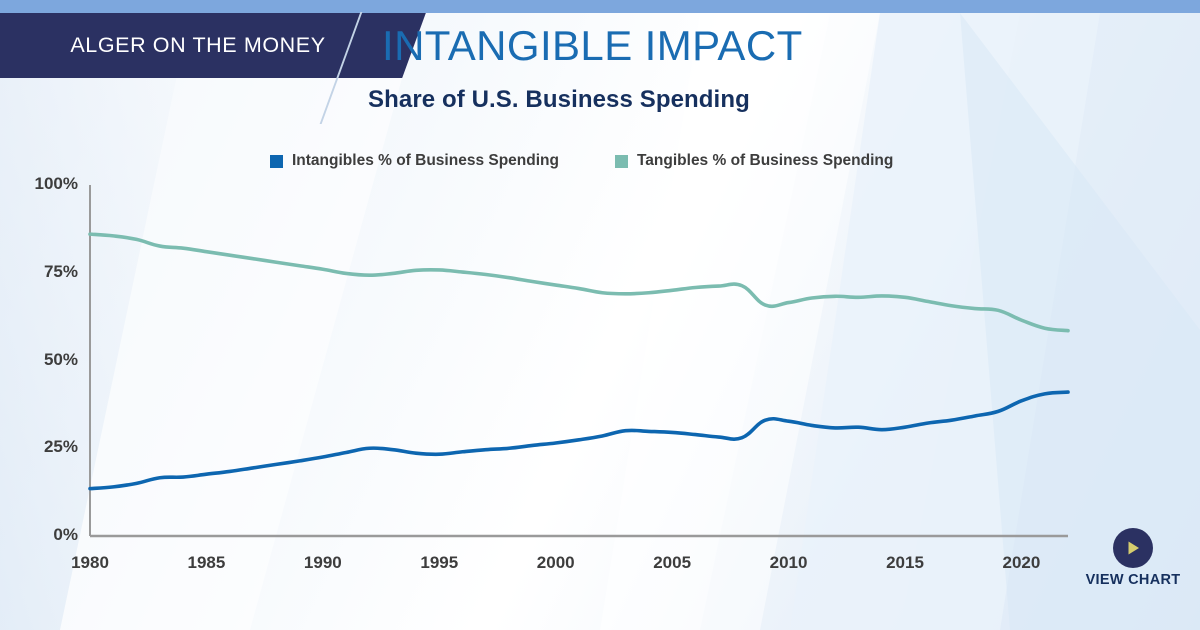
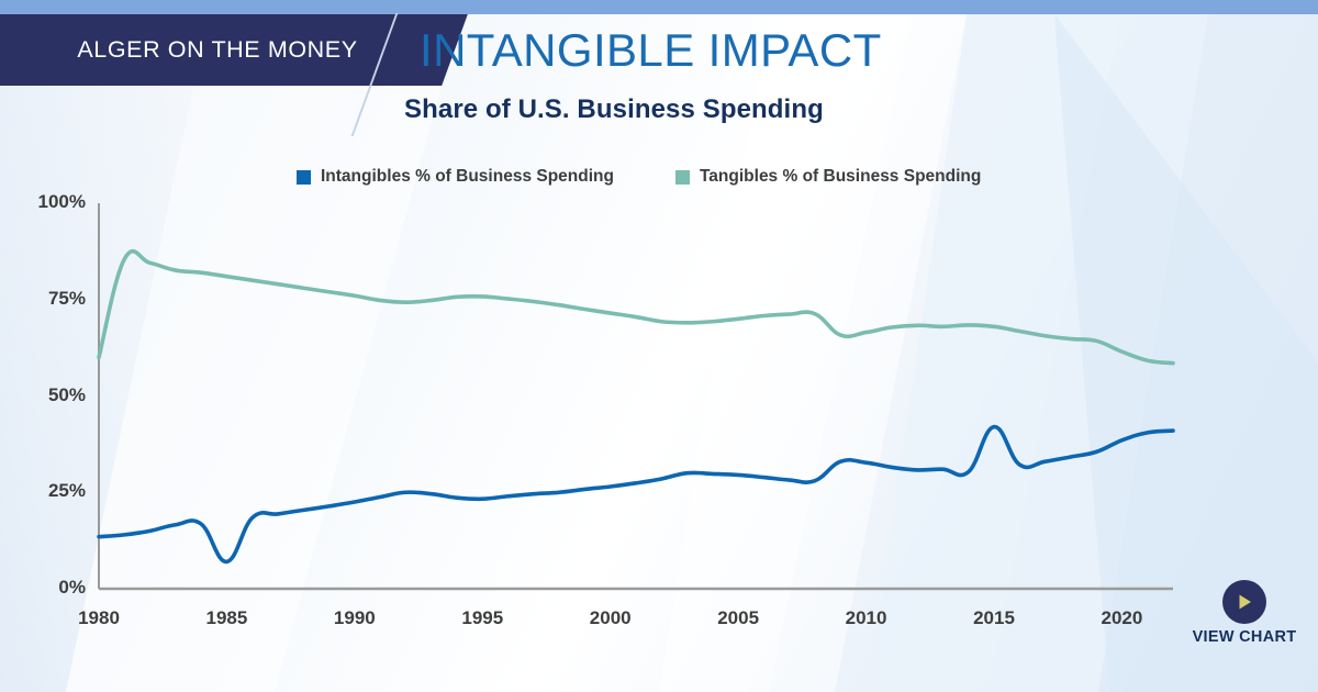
Tangibles % of Business Spending/1980: 86% -> 60%
Intangibles % of Business Spending/1985: 18% -> 7%
Intangibles % of Business Spending/2015: 31% -> 42%
